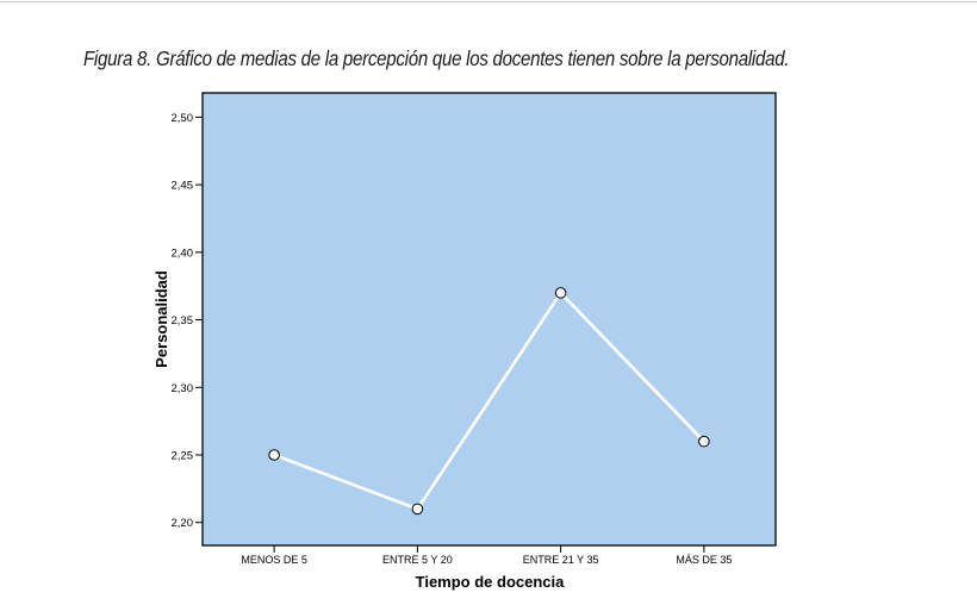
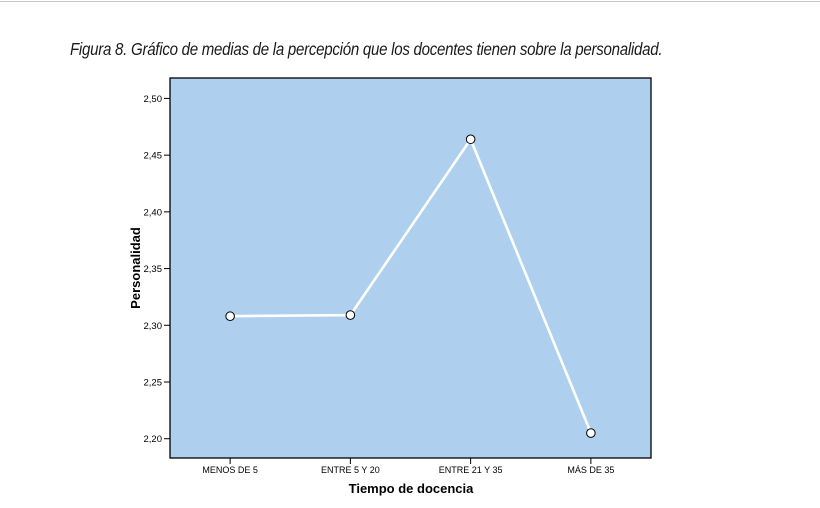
MENOS DE 5: 2,25 -> 2,31
ENTRE 5 Y 20: 2,21 -> 2,31
ENTRE 21 Y 35: 2,37 -> 2,46
MÁS DE 35: 2,26 -> 2,21
